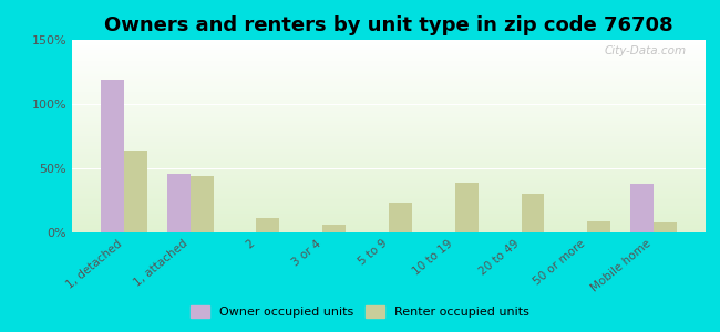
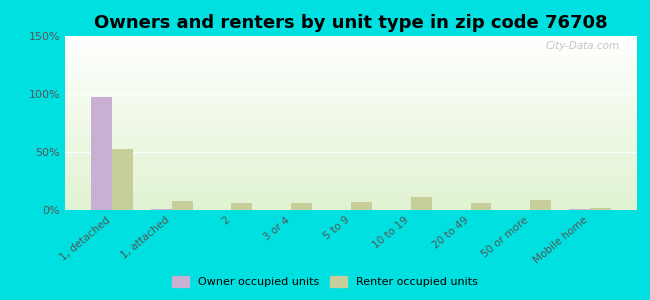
Owner occupied units/1, detached: 119% -> 97%
Renter occupied units/1, detached: 64% -> 53%
Owner occupied units/1, attached: 46% -> 1%
Renter occupied units/1, attached: 44% -> 8%
Renter occupied units/2: 11% -> 6%
Renter occupied units/5 to 9: 23% -> 7%
Renter occupied units/10 to 19: 39% -> 11%
Renter occupied units/20 to 49: 30% -> 6%
Owner occupied units/Mobile home: 38% -> 1%
Renter occupied units/Mobile home: 8% -> 2%
